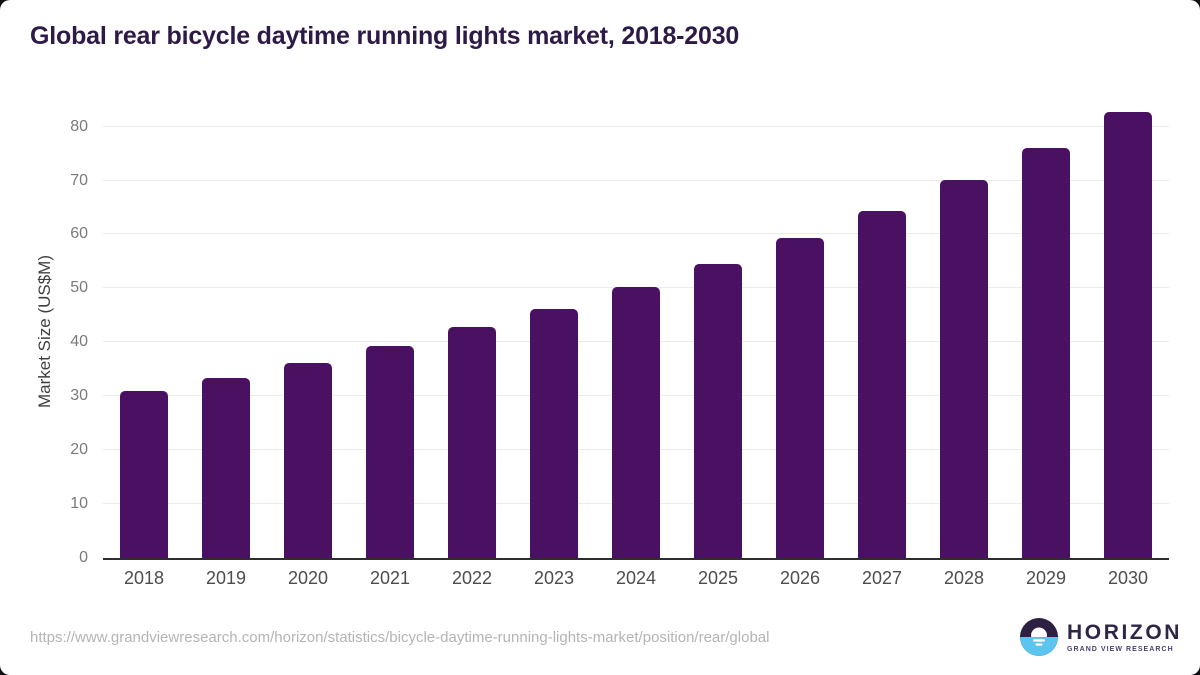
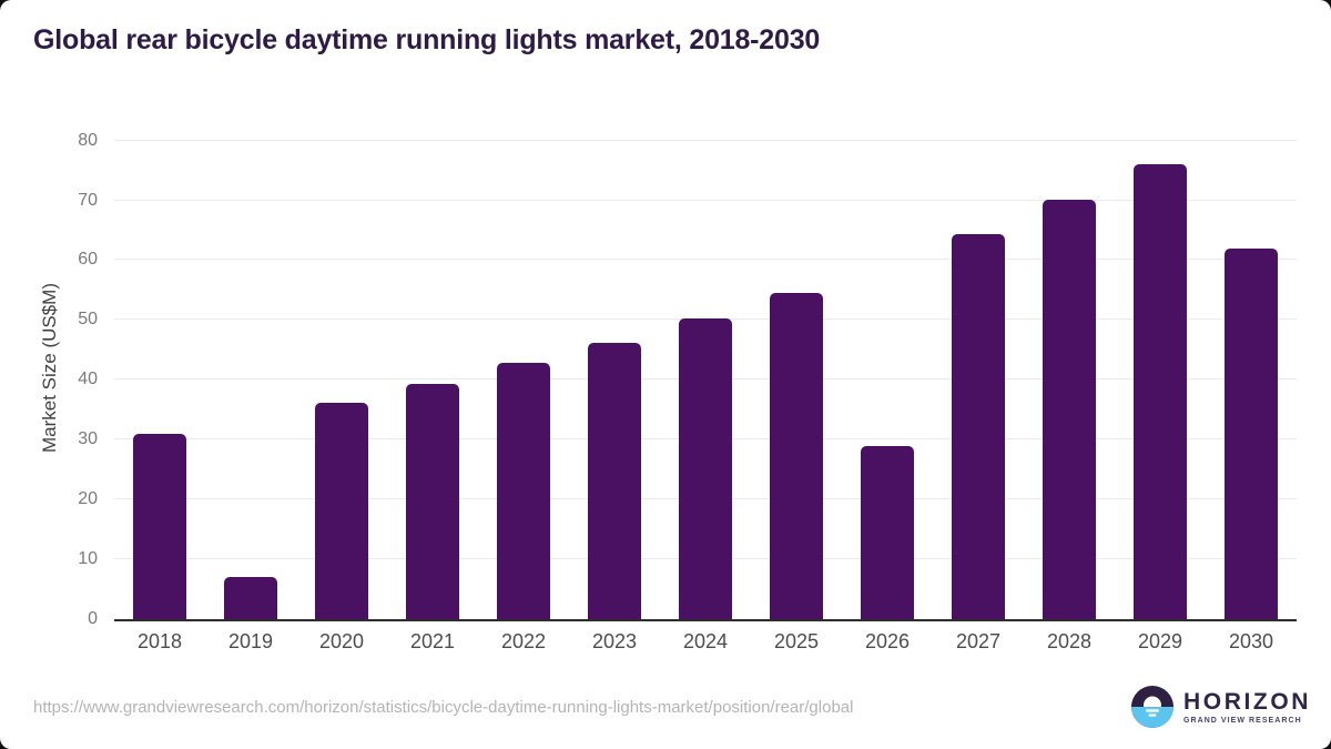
2019: 33 -> 7
2026: 59 -> 29
2030: 83 -> 62
